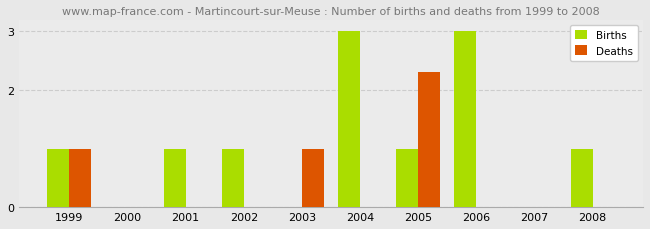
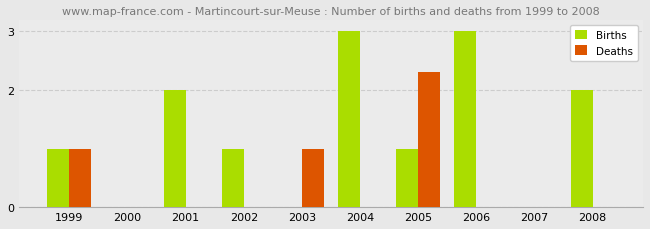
Births/2001: 1 -> 2
Births/2008: 1 -> 2
